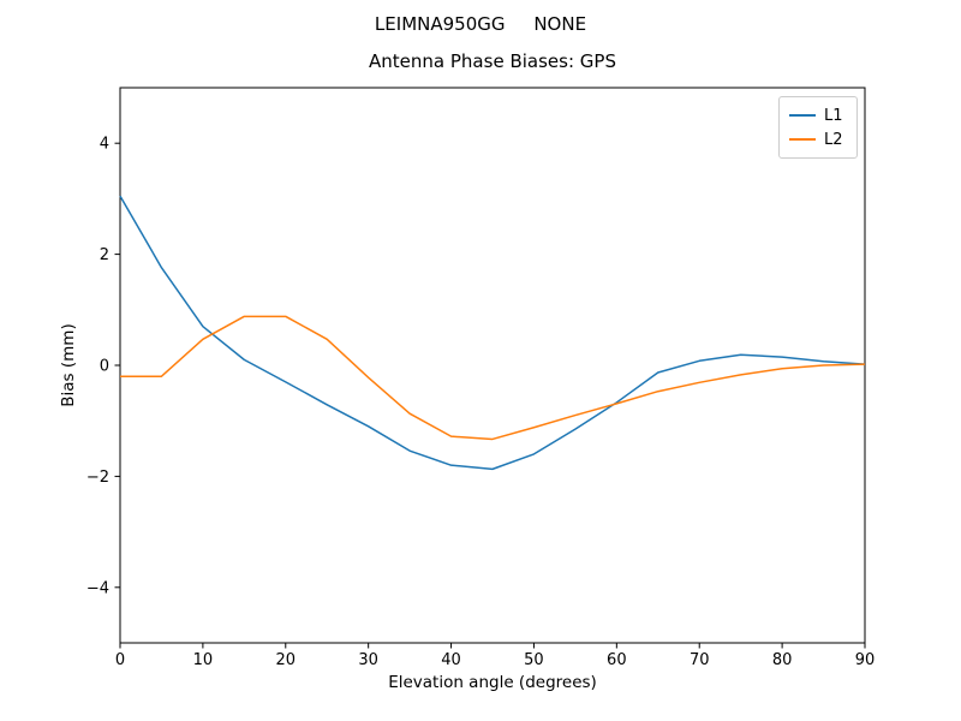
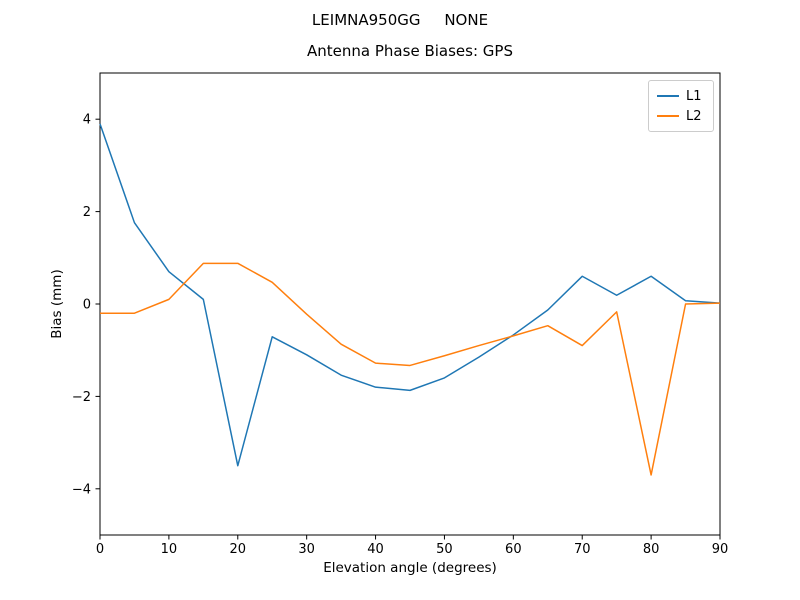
L1/0: 3.0 -> 3.9
L2/10: 0.5 -> 0.1
L1/20: -0.3 -> -3.5
L1/70: 0.1 -> 0.6
L2/70: -0.3 -> -0.9
L1/80: 0.1 -> 0.6
L2/80: -0.1 -> -3.7
